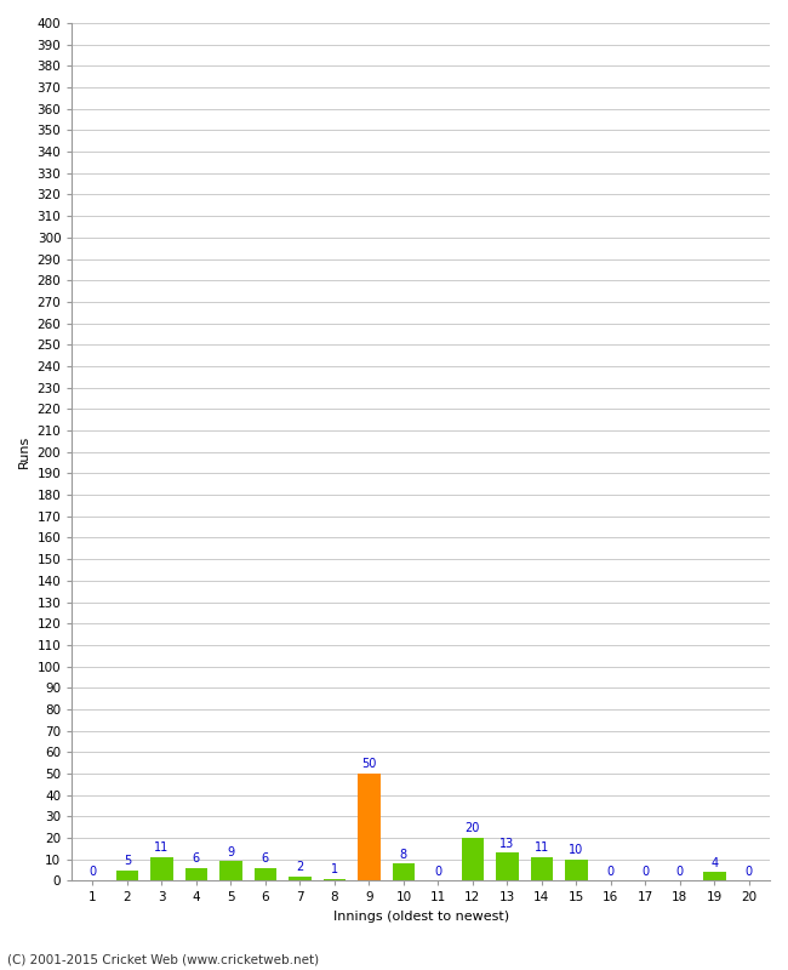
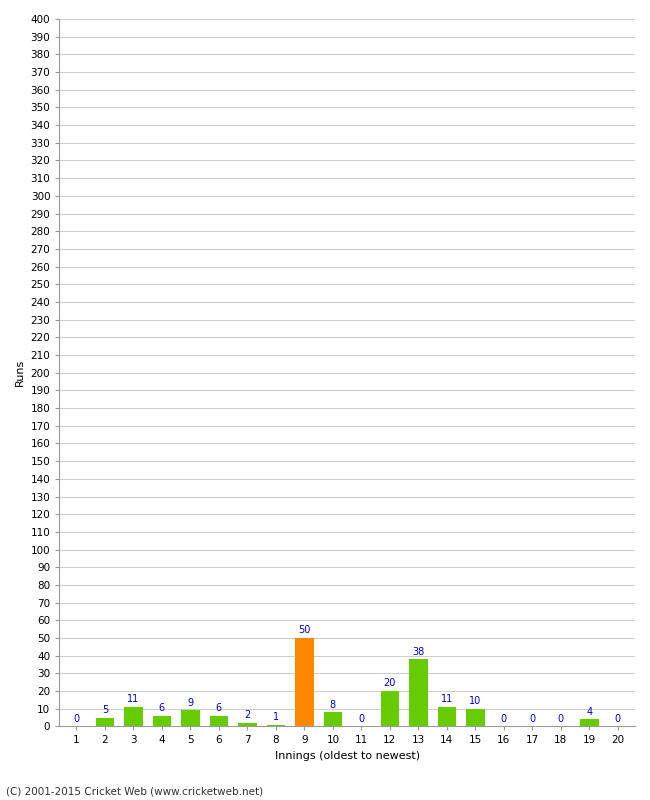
13: 13 -> 38
